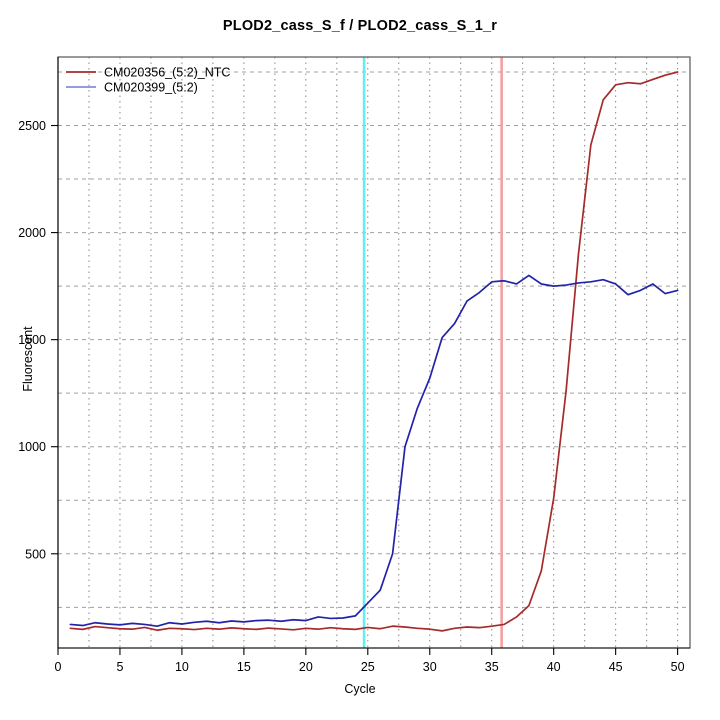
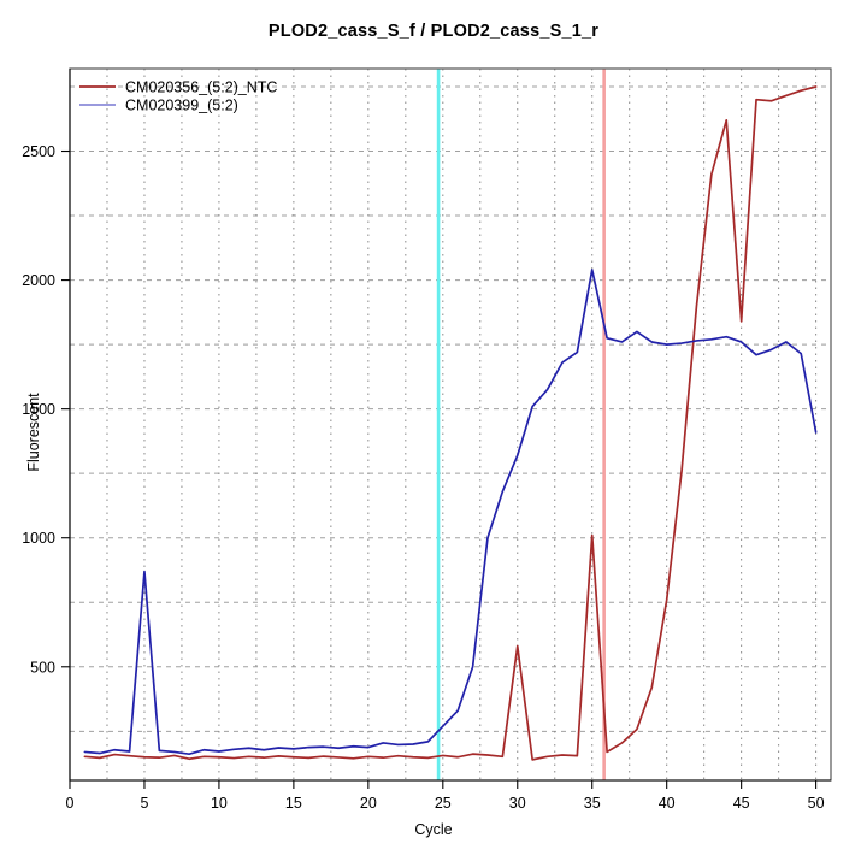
CM020399_(5:2)/5: 170 -> 870
CM020356_(5:2)_NTC/30: 150 -> 580
CM020356_(5:2)_NTC/35: 160 -> 1010
CM020399_(5:2)/35: 1770 -> 2040
CM020356_(5:2)_NTC/45: 2690 -> 1840
CM020399_(5:2)/50: 1730 -> 1410
